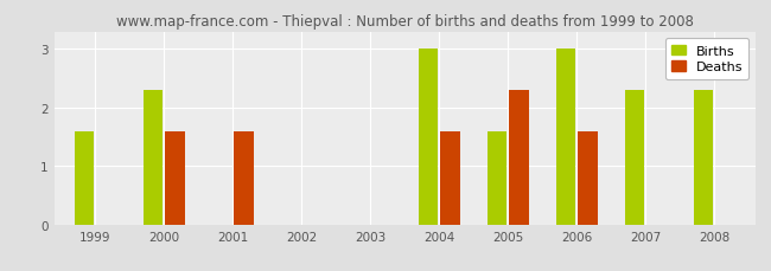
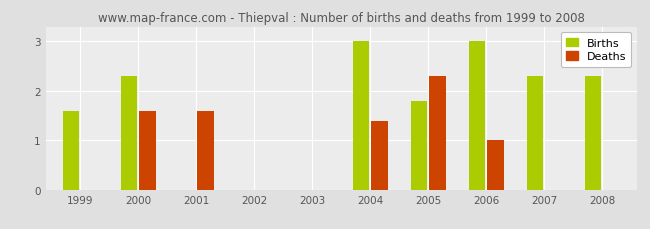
Deaths/2004: 1.6 -> 1.4
Births/2005: 1.6 -> 1.8
Deaths/2006: 1.6 -> 1.0
